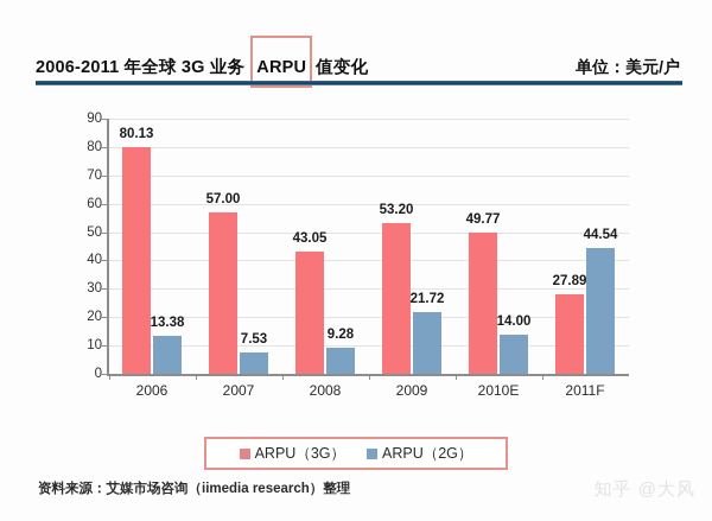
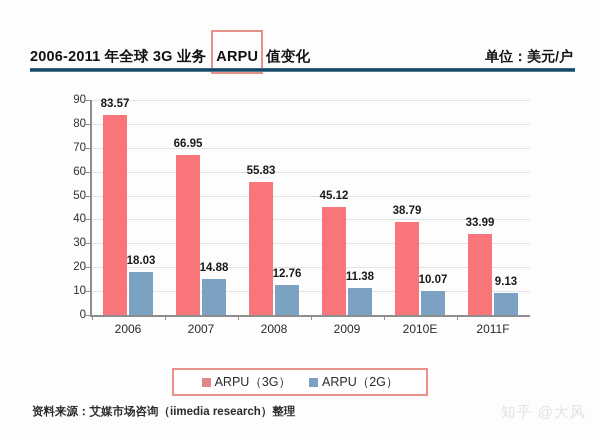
ARPU（3G）/2006: 80.13 -> 83.57
ARPU（2G）/2006: 13.38 -> 18.03
ARPU（3G）/2007: 57.00 -> 66.95
ARPU（2G）/2007: 7.53 -> 14.88
ARPU（3G）/2008: 43.05 -> 55.83
ARPU（2G）/2008: 9.28 -> 12.76
ARPU（3G）/2009: 53.20 -> 45.12
ARPU（2G）/2009: 21.72 -> 11.38
ARPU（3G）/2010E: 49.77 -> 38.79
ARPU（2G）/2010E: 14.00 -> 10.07
ARPU（3G）/2011F: 27.89 -> 33.99
ARPU（2G）/2011F: 44.54 -> 9.13
